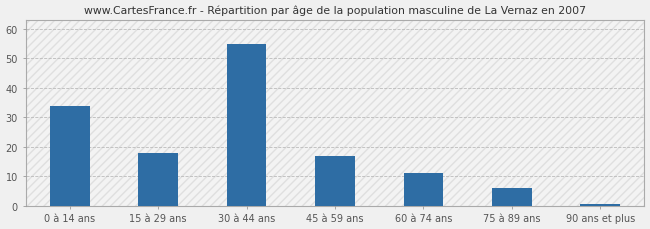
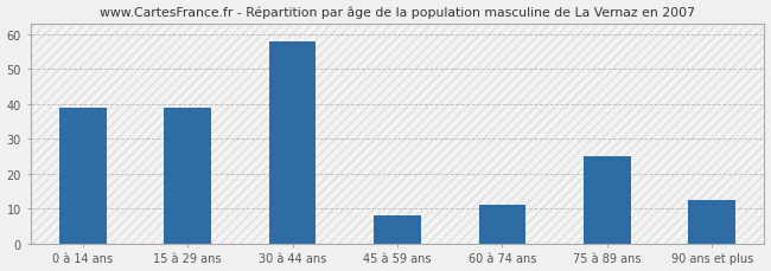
0 à 14 ans: 34.0 -> 39.0
15 à 29 ans: 18.0 -> 39.0
30 à 44 ans: 55.0 -> 58.0
45 à 59 ans: 17.0 -> 8.0
75 à 89 ans: 6.0 -> 25.0
90 ans et plus: 0.5 -> 12.5
